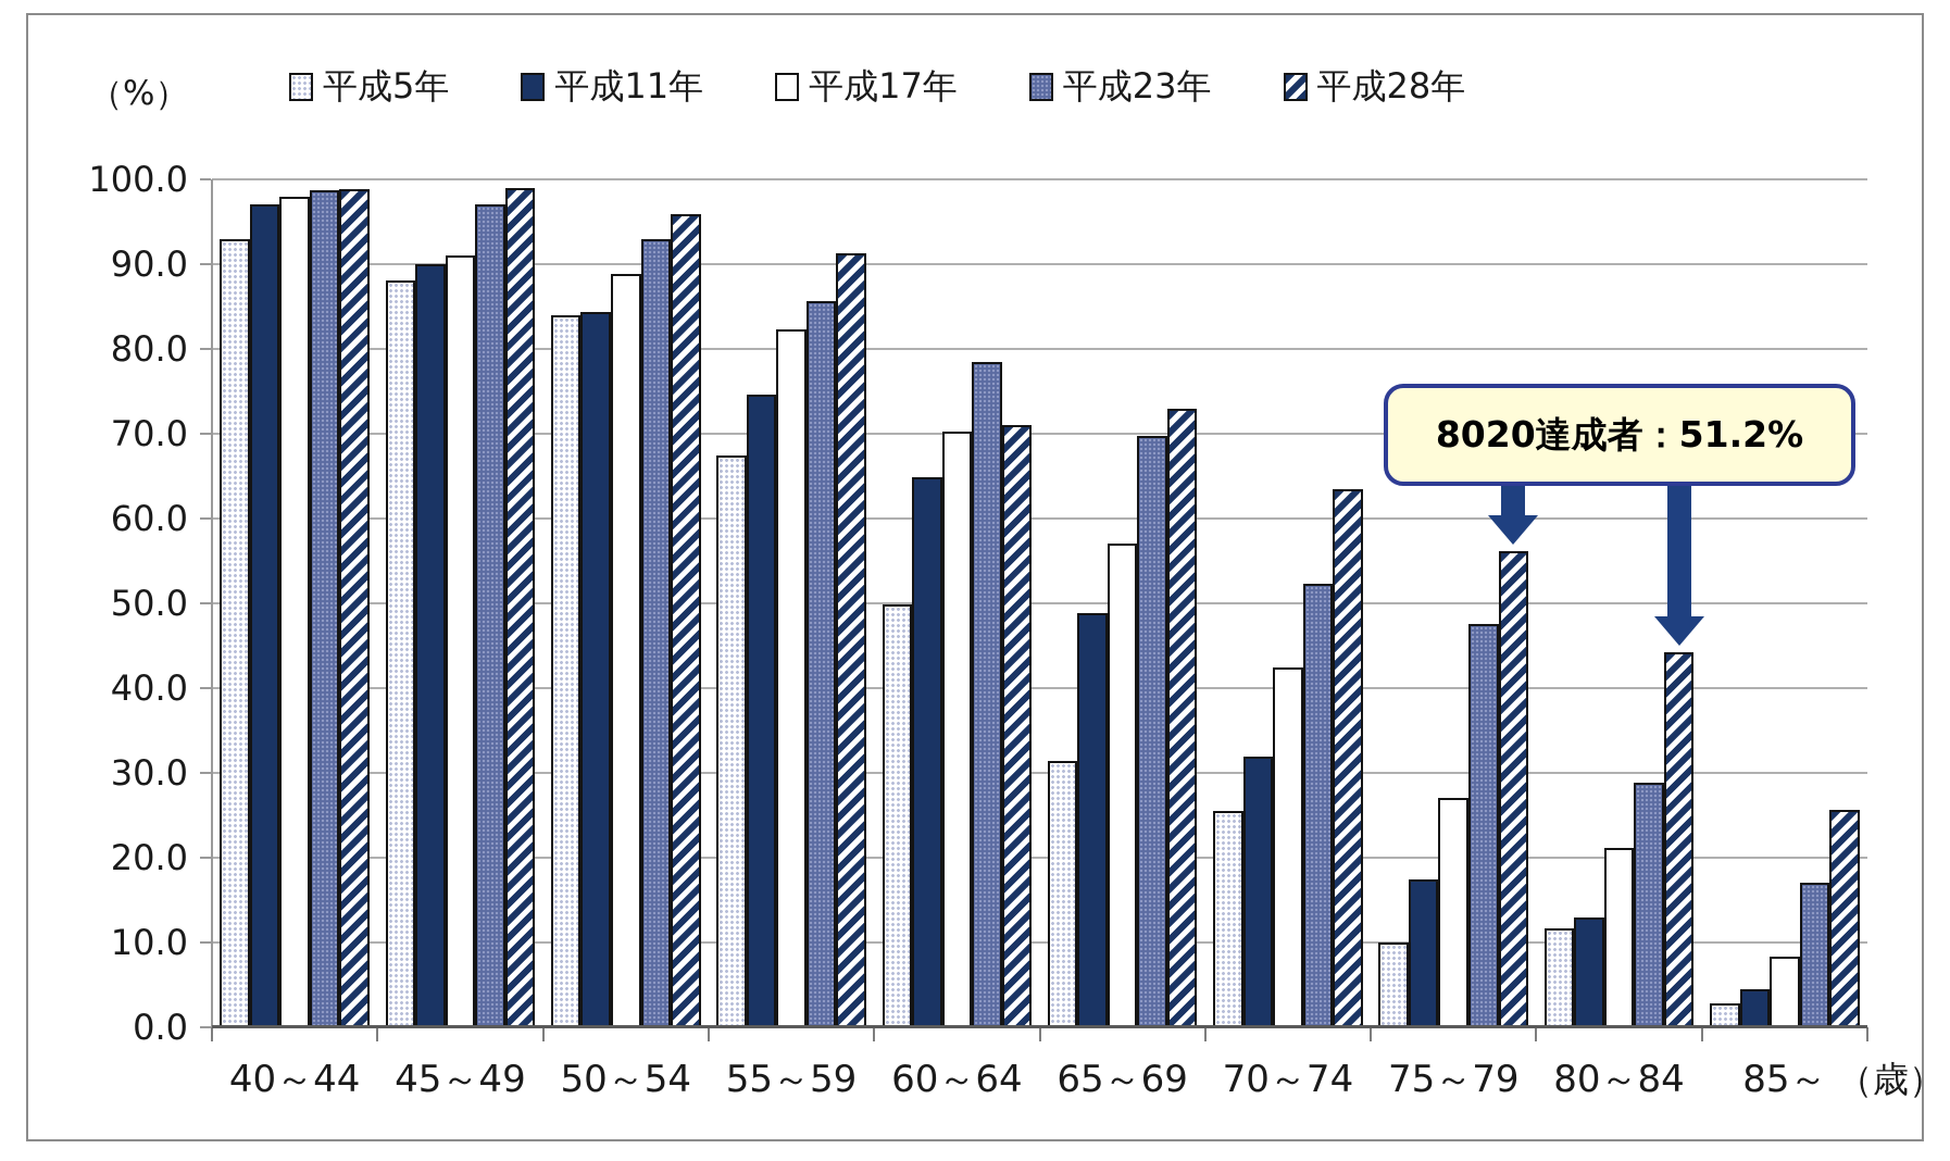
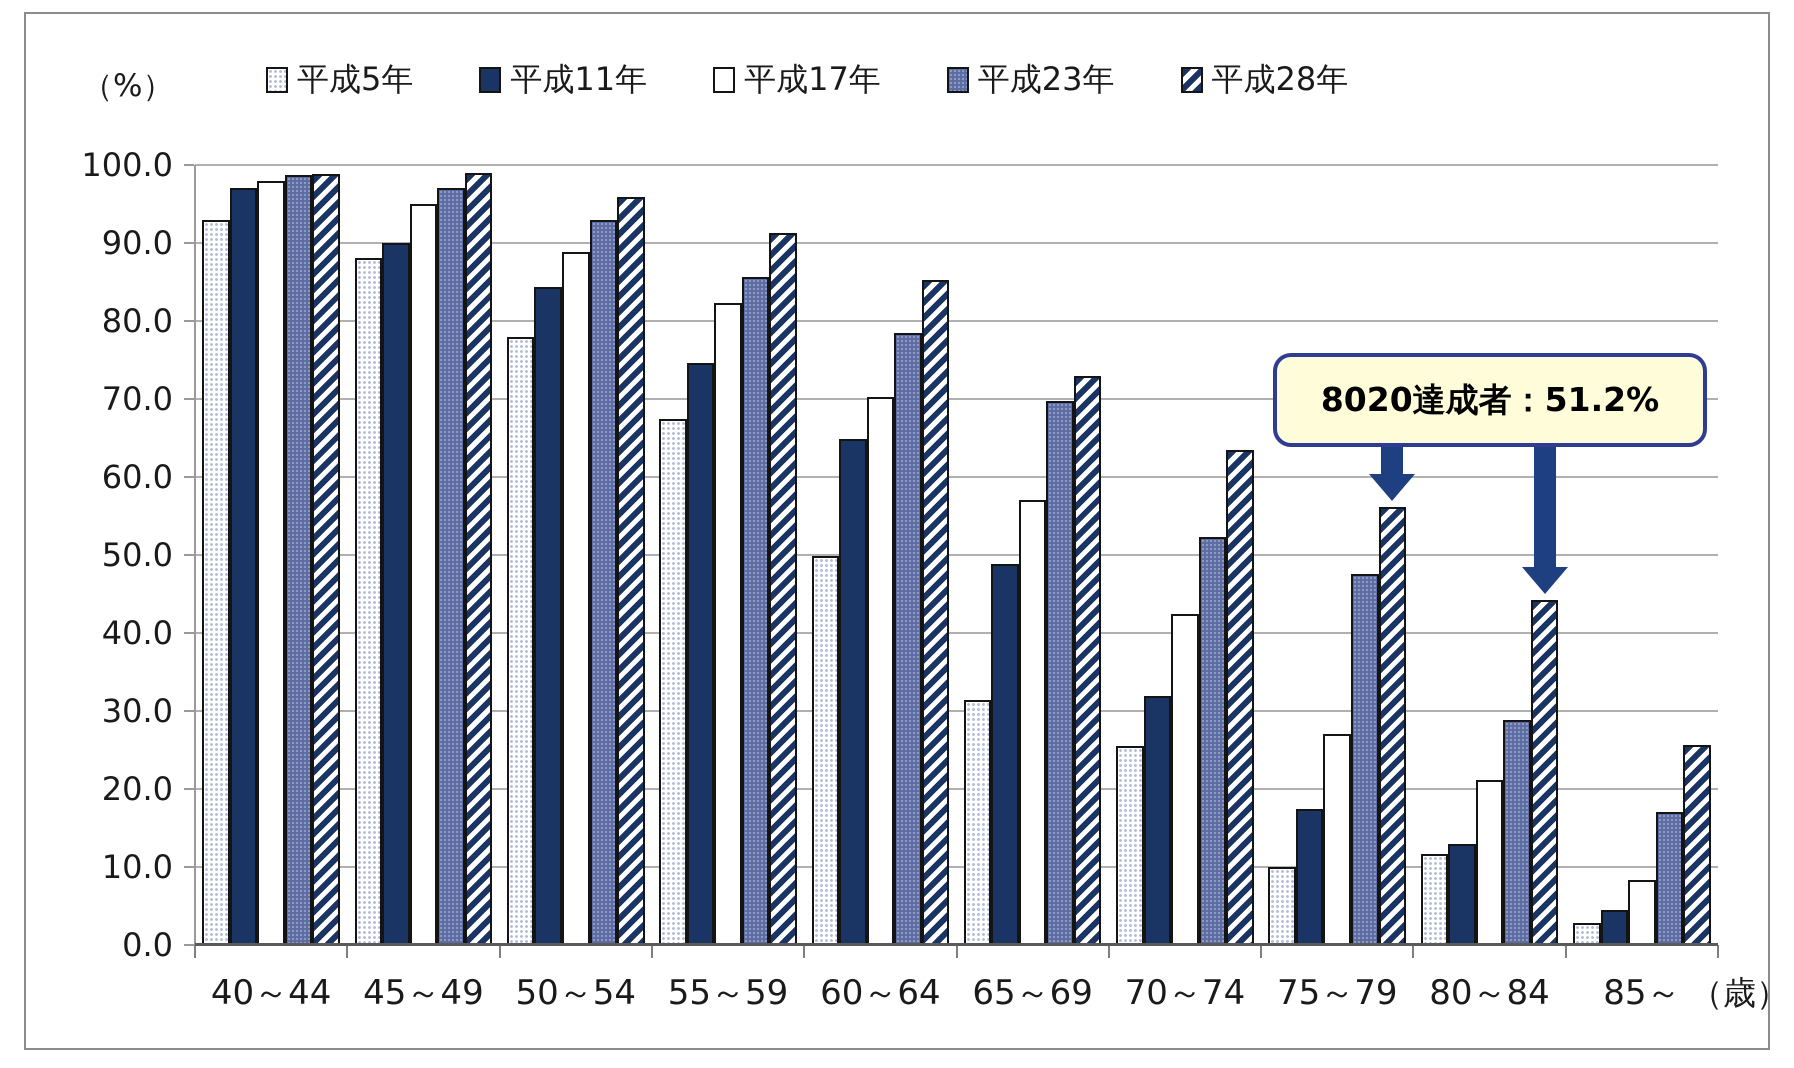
平成17年/45～49: 91 -> 95
平成5年/50～54: 84 -> 78
平成28年/60～64: 71 -> 85
